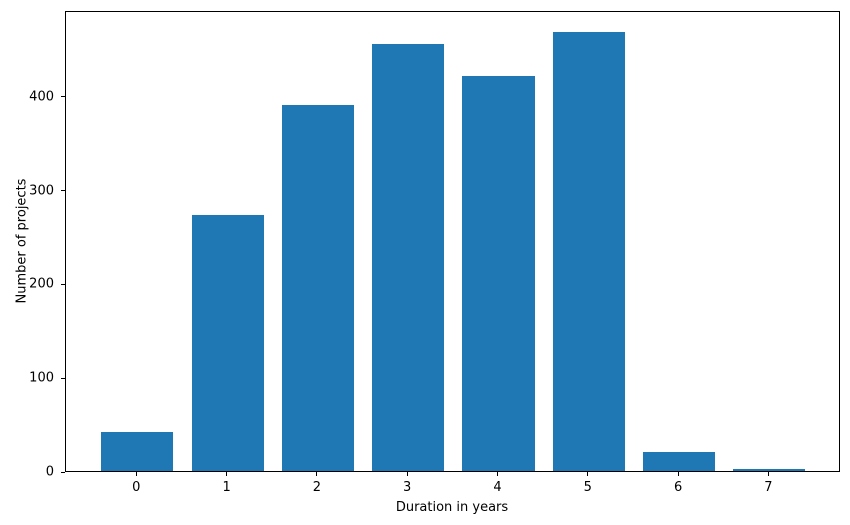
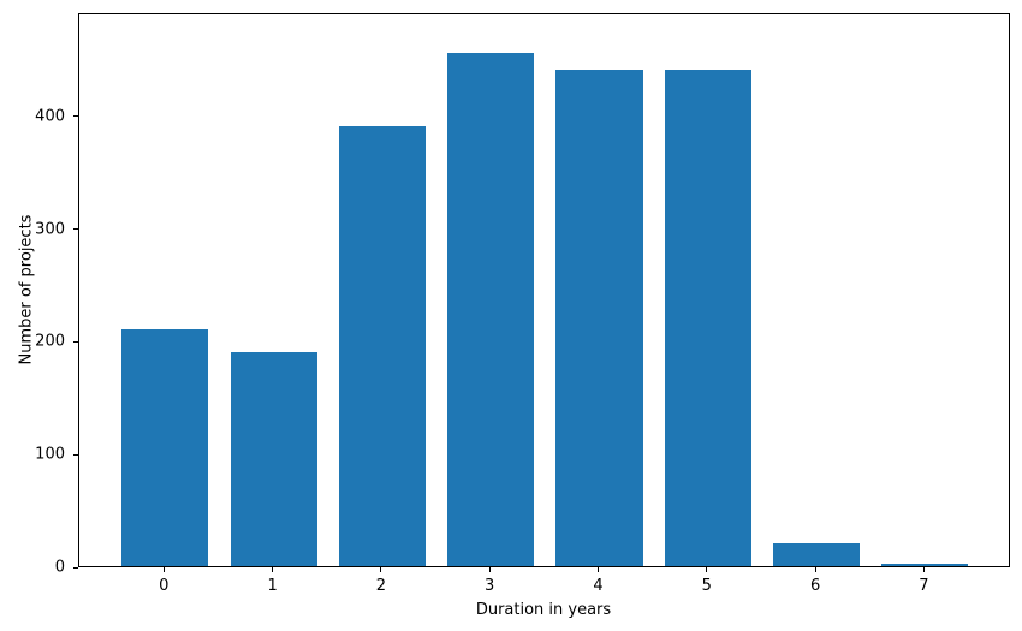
0: 40 -> 210
1: 270 -> 190
4: 420 -> 440
5: 470 -> 440
